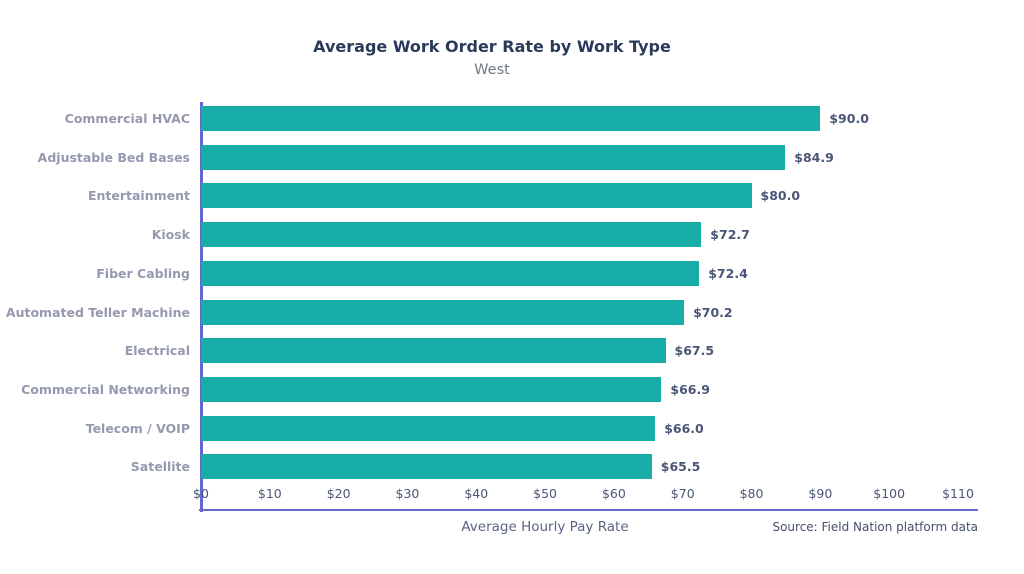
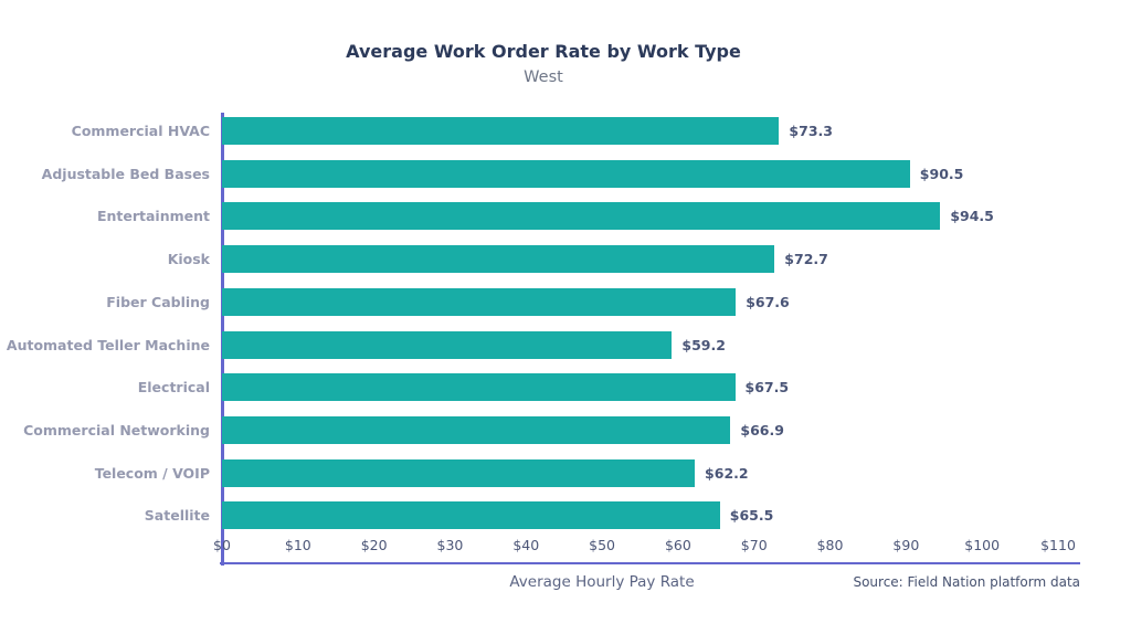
Commercial HVAC: $90.0 -> $73.3
Adjustable Bed Bases: $84.9 -> $90.5
Entertainment: $80.0 -> $94.5
Fiber Cabling: $72.4 -> $67.6
Automated Teller Machine: $70.2 -> $59.2
Telecom / VOIP: $66.0 -> $62.2
